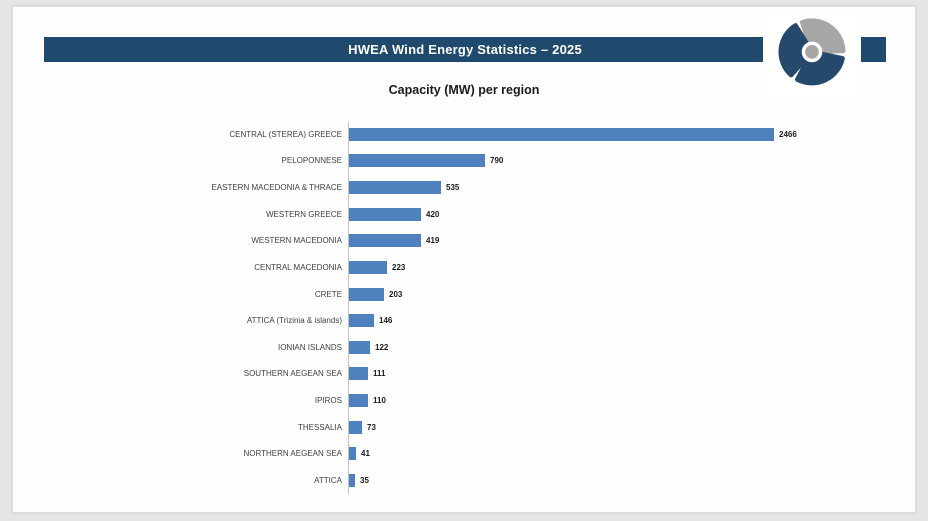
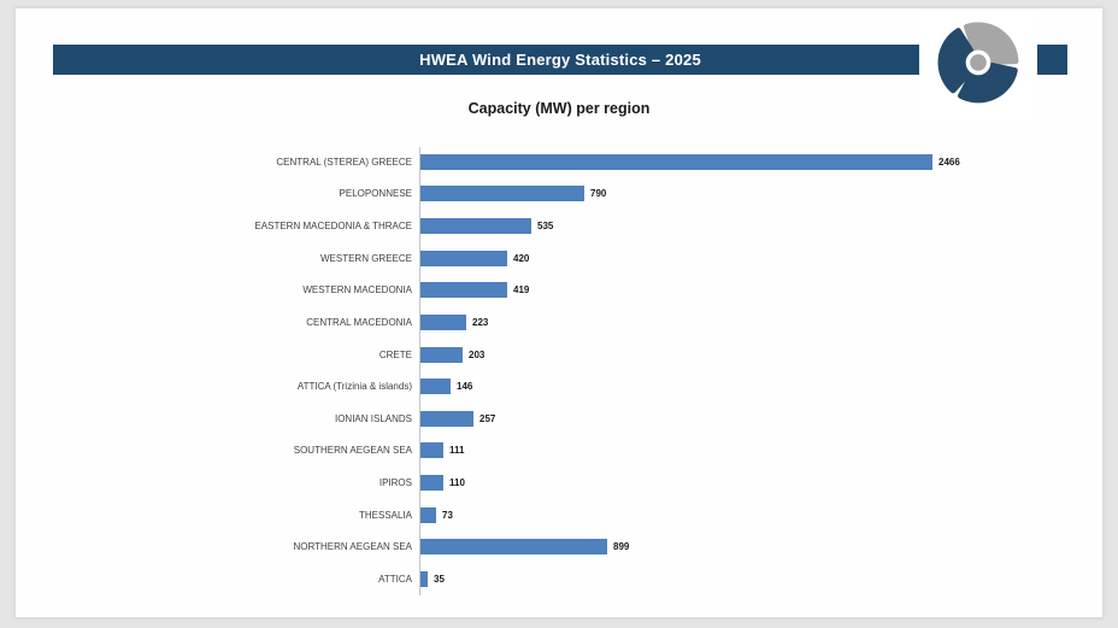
IONIAN ISLANDS: 122 -> 257
NORTHERN AEGEAN SEA: 41 -> 899
